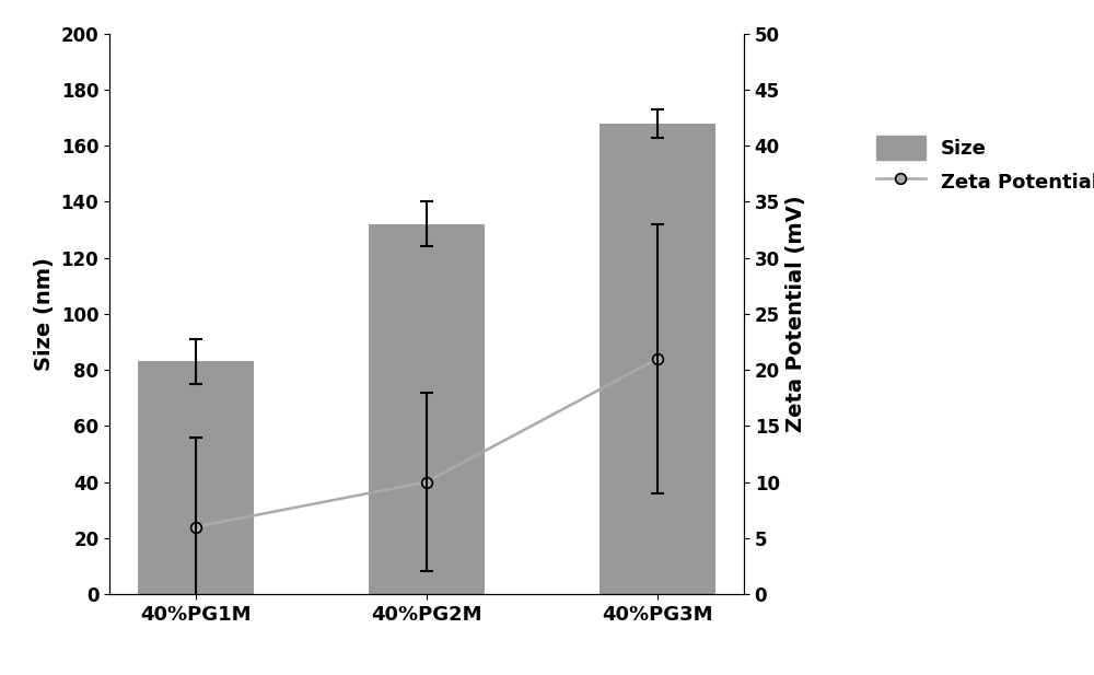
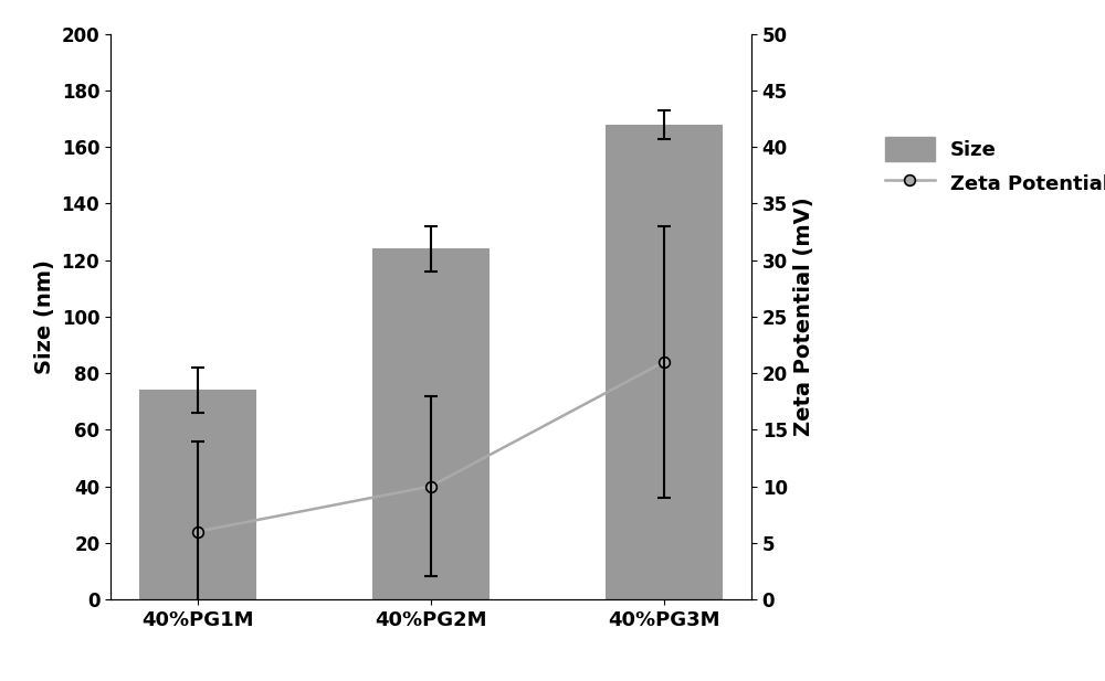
Size/40%PG1M: 83 -> 74
Size/40%PG2M: 132 -> 124
